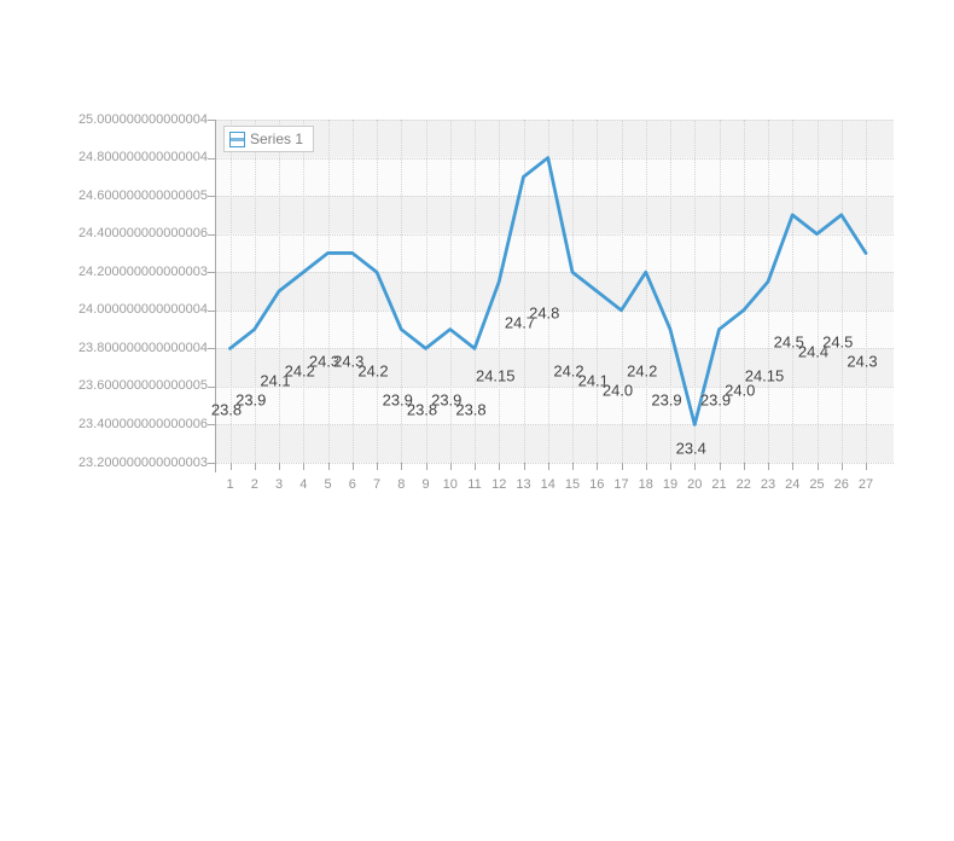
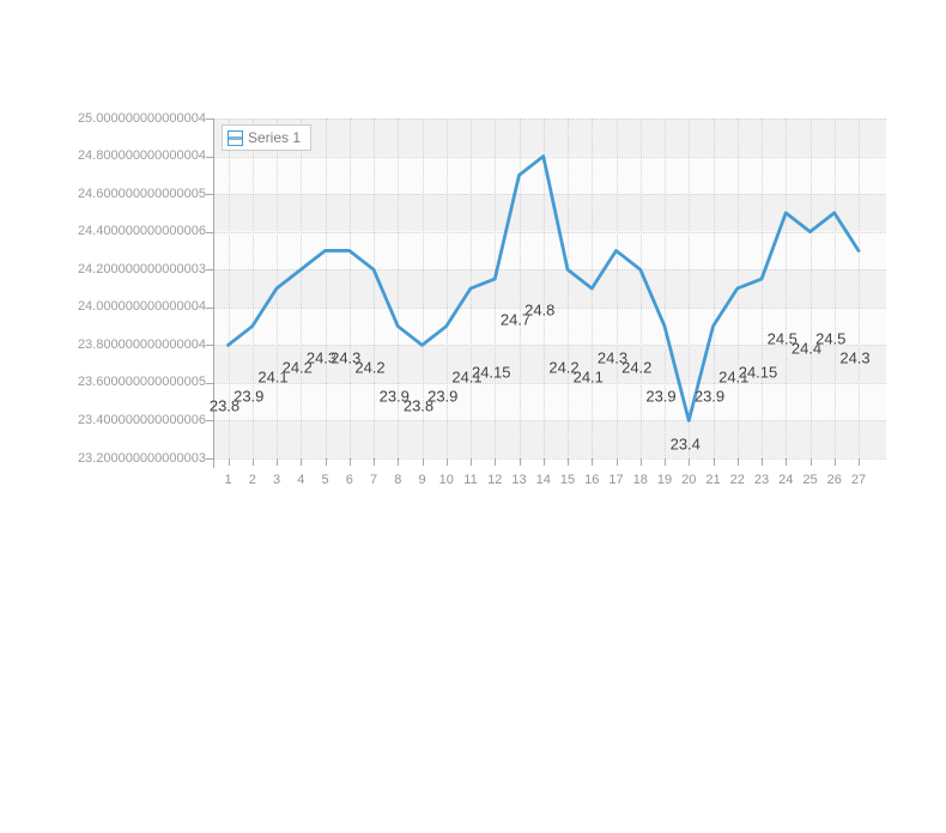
11: 23.8 -> 24.1
17: 24.0 -> 24.3
22: 24.0 -> 24.1
